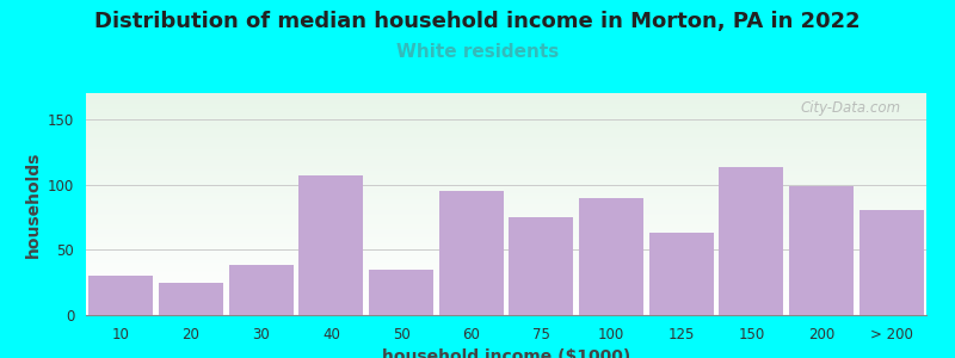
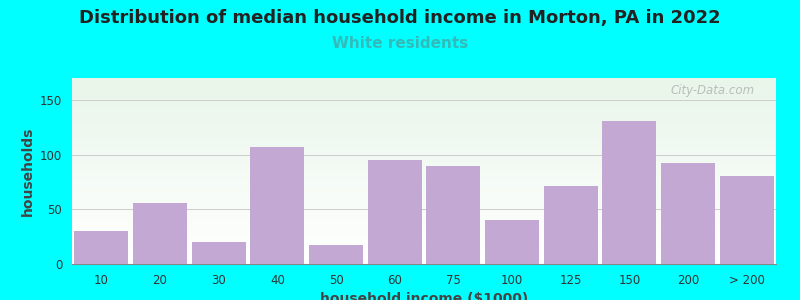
20: 25 -> 56
30: 38 -> 20
50: 35 -> 17
75: 75 -> 90
100: 90 -> 40
125: 63 -> 71
150: 113 -> 131
200: 99 -> 92
